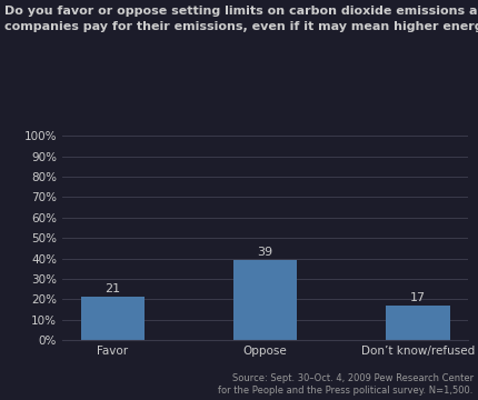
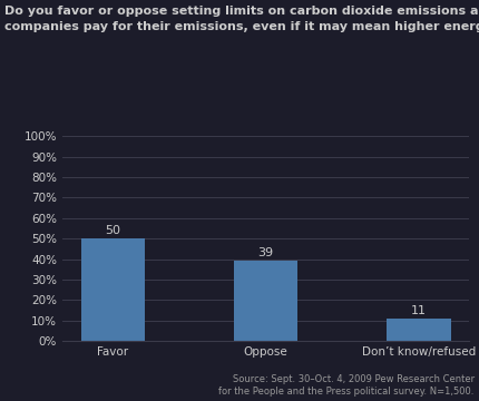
Favor: 21 -> 50
Don’t know/refused: 17 -> 11
